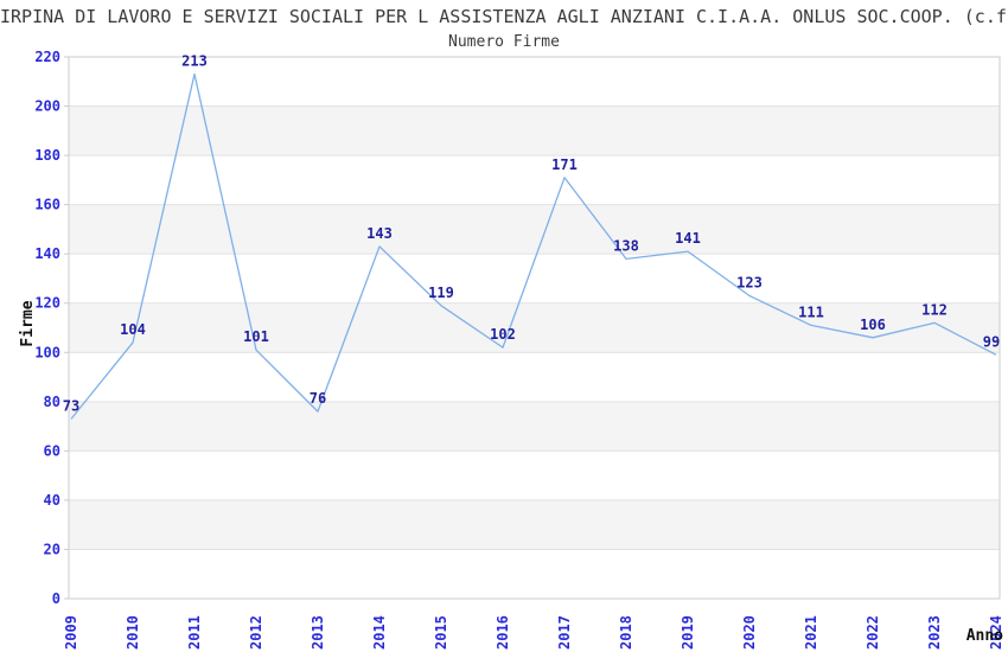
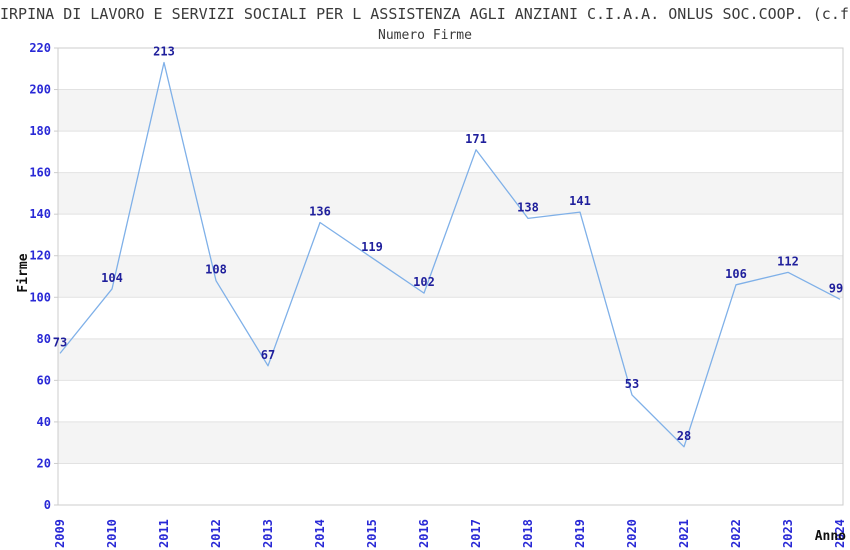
2012: 101 -> 108
2013: 76 -> 67
2014: 143 -> 136
2020: 123 -> 53
2021: 111 -> 28
